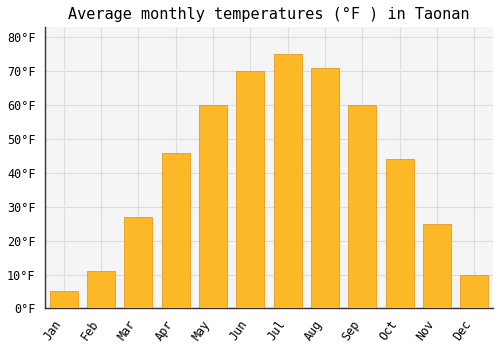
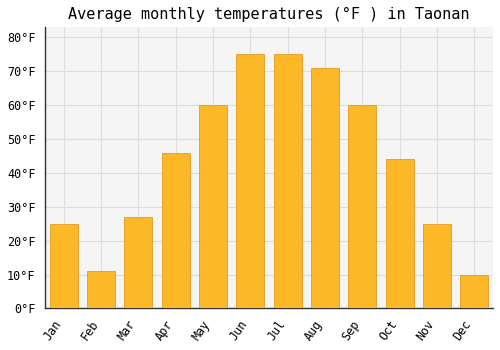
Jan: 5°F -> 25°F
Jun: 70°F -> 75°F
